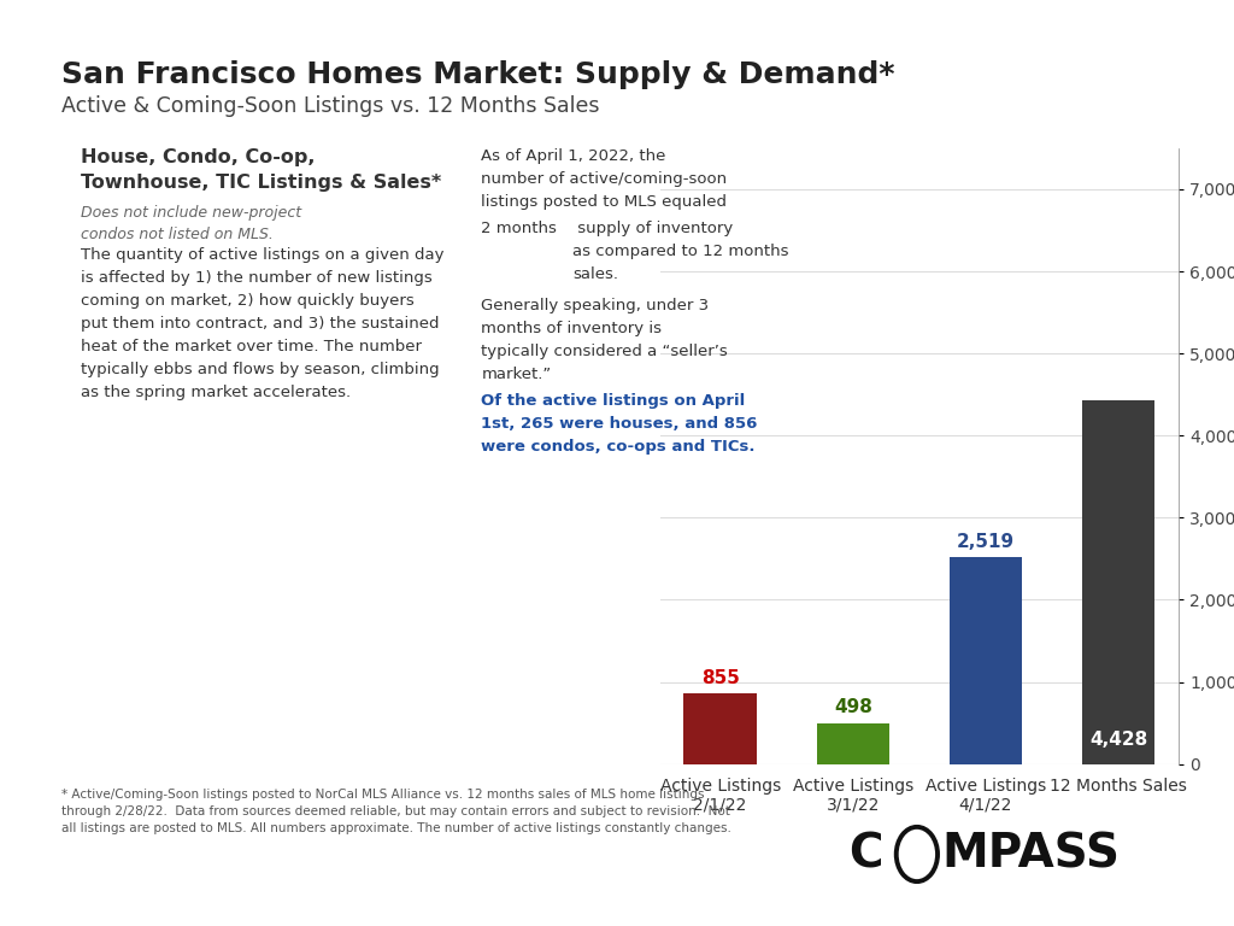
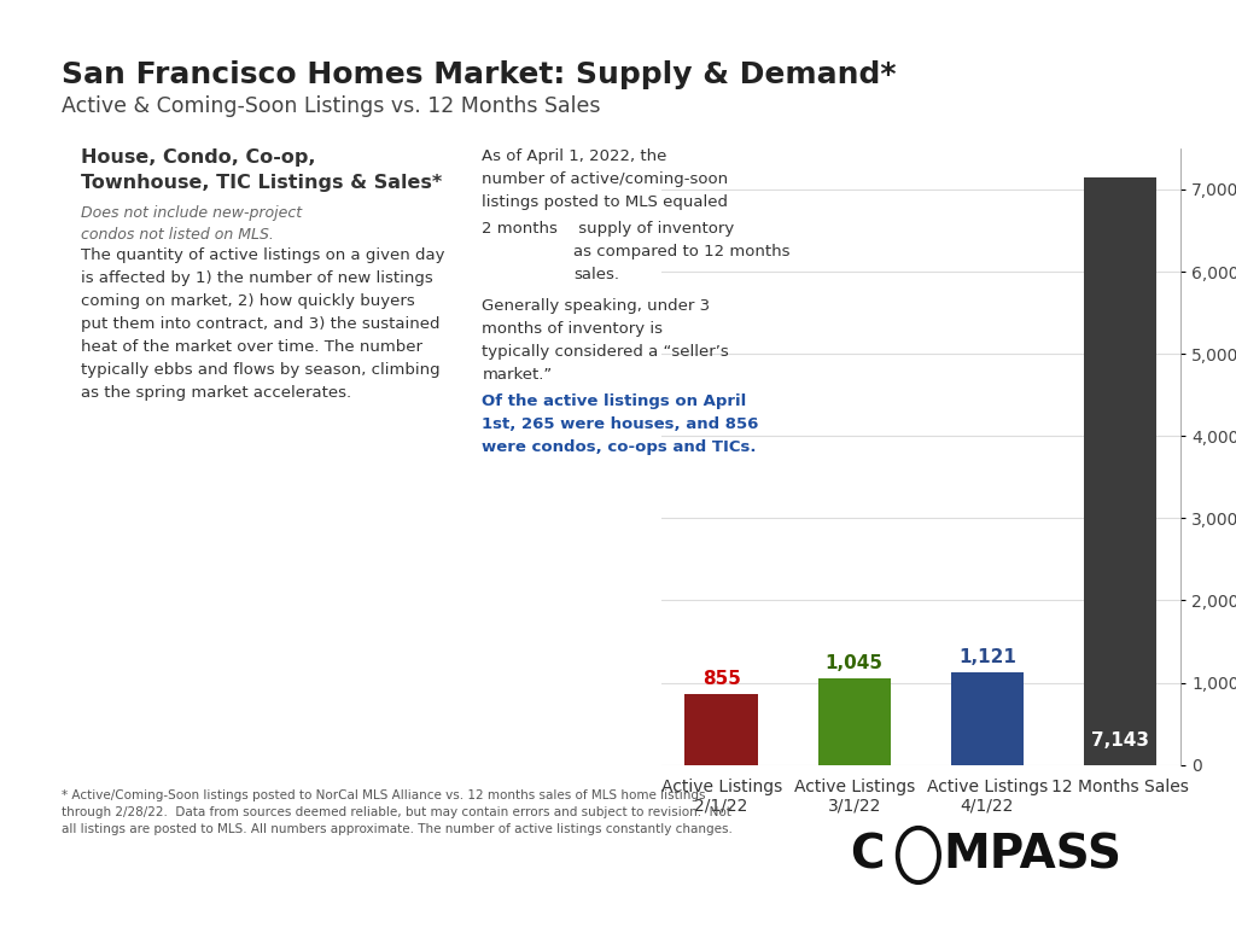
Active Listings 3/1/22: 498 -> 1,045
Active Listings 4/1/22: 2,519 -> 1,121
12 Months Sales: 4,428 -> 7,143
